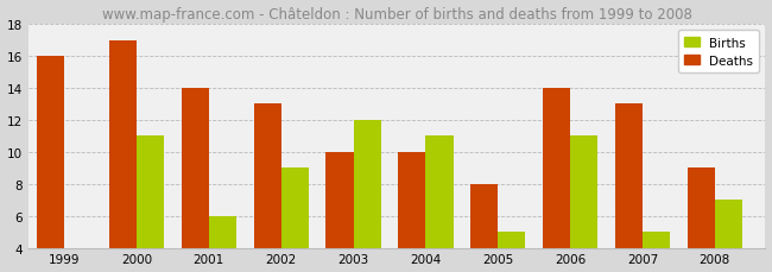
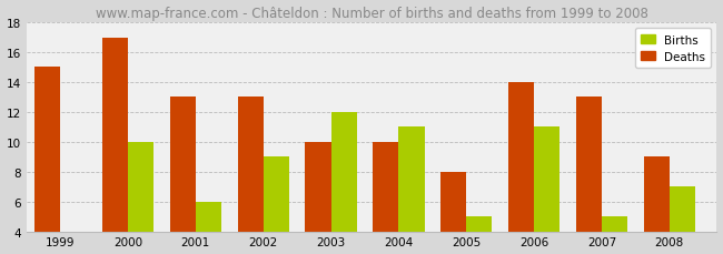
Deaths/1999: 16 -> 15
Births/2000: 11 -> 10
Deaths/2001: 14 -> 13
